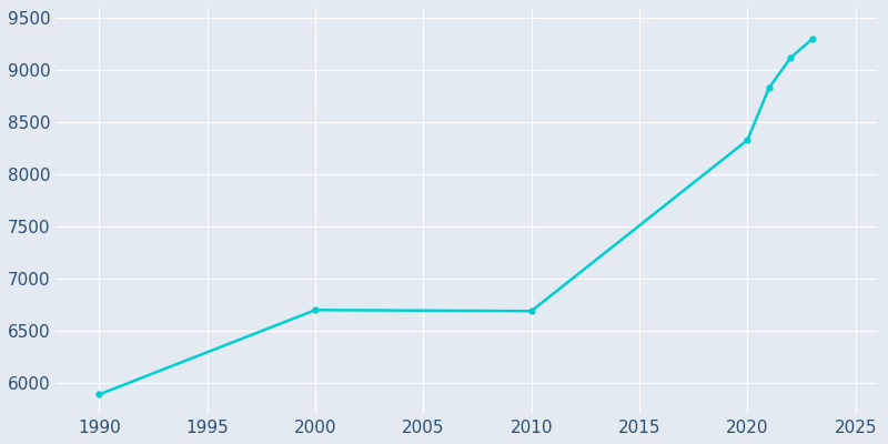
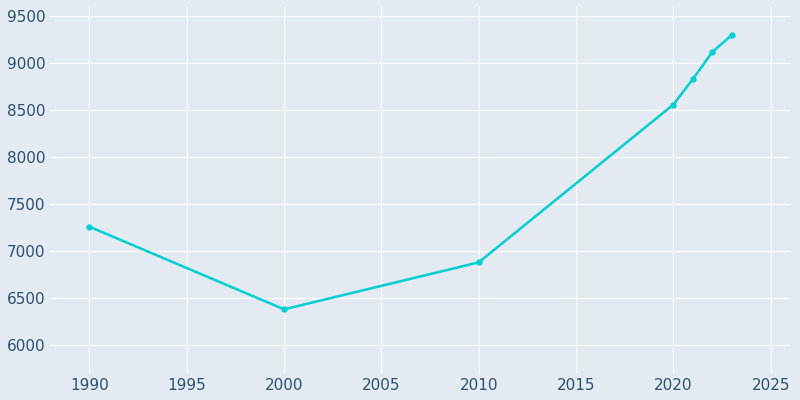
1990: 5890 -> 7260
2000: 6700 -> 6380
2010: 6690 -> 6880
2020: 8330 -> 8560
